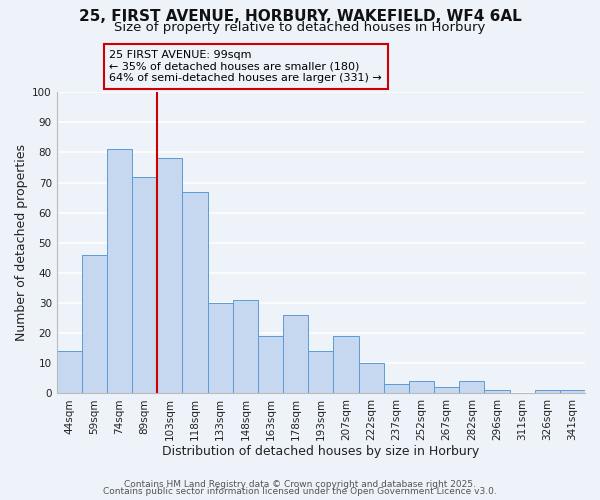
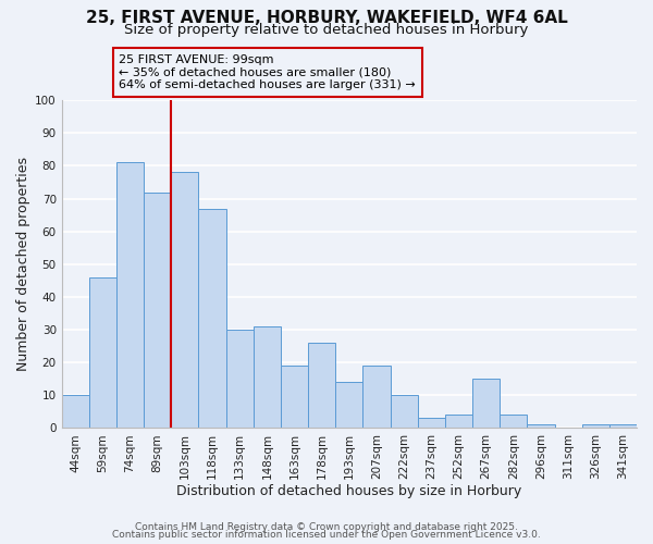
44sqm: 14 -> 10
267sqm: 2 -> 15
